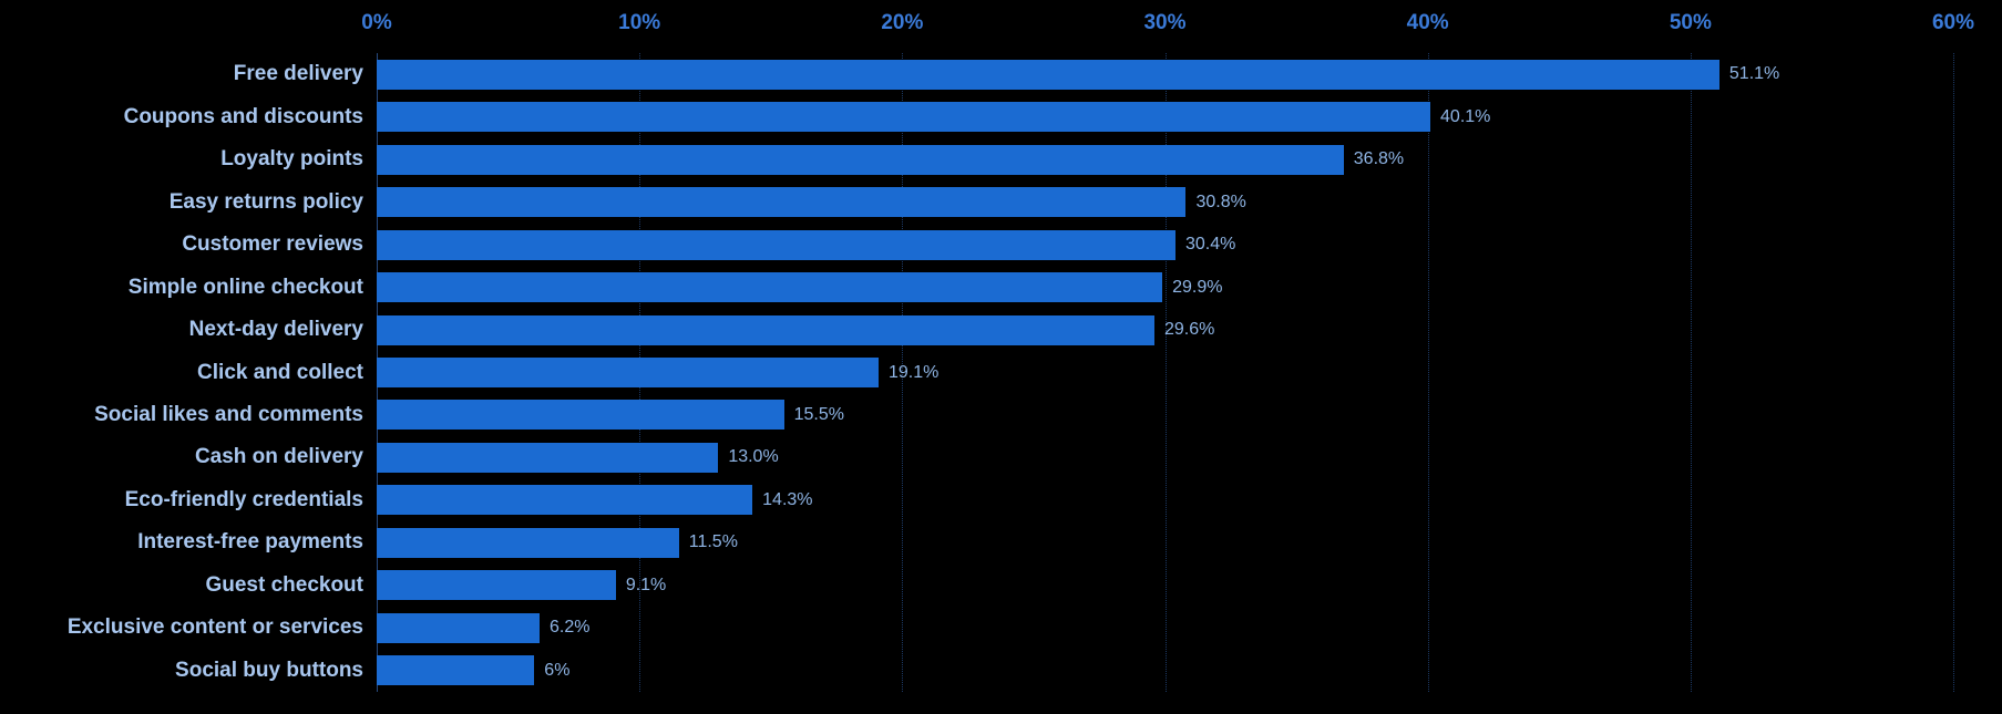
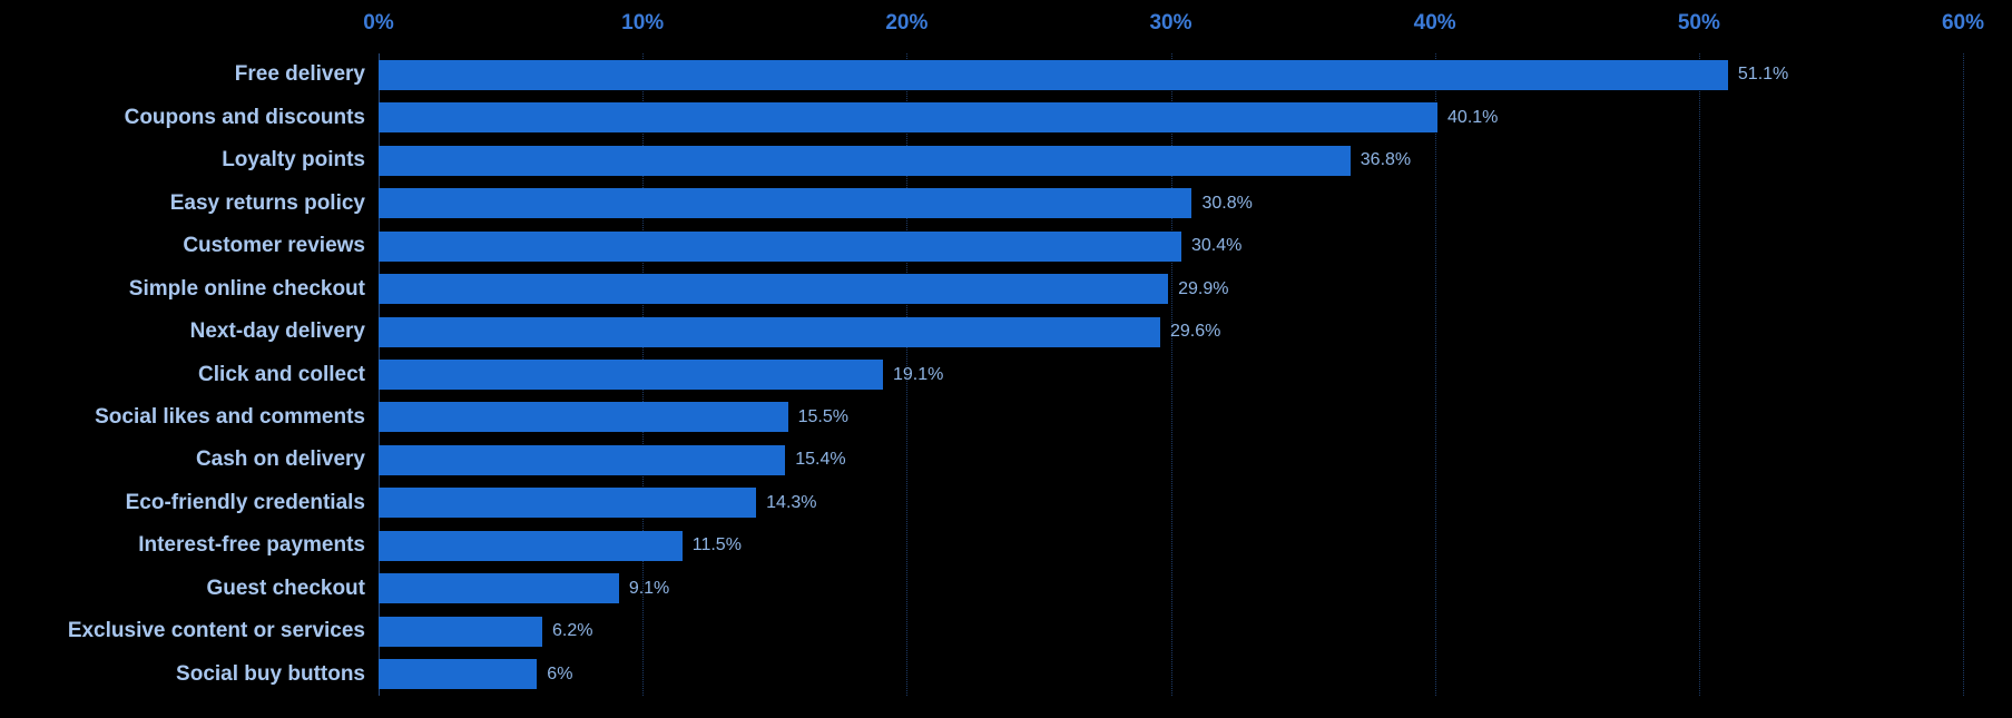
Cash on delivery: 13.0% -> 15.4%
